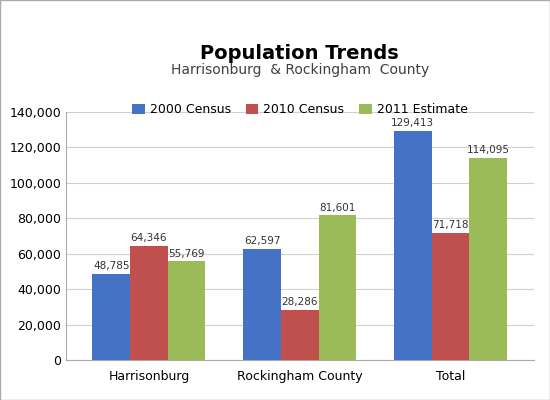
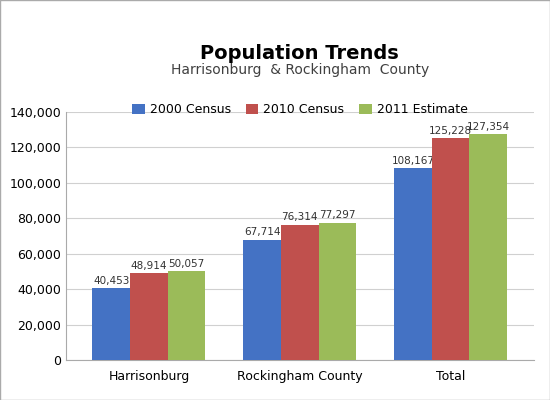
2000 Census/Harrisonburg: 48,785 -> 40,453
2010 Census/Harrisonburg: 64,346 -> 48,914
2011 Estimate/Harrisonburg: 55,769 -> 50,057
2000 Census/Rockingham County: 62,597 -> 67,714
2010 Census/Rockingham County: 28,286 -> 76,314
2011 Estimate/Rockingham County: 81,601 -> 77,297
2000 Census/Total: 129,413 -> 108,167
2010 Census/Total: 71,718 -> 125,228
2011 Estimate/Total: 114,095 -> 127,354
